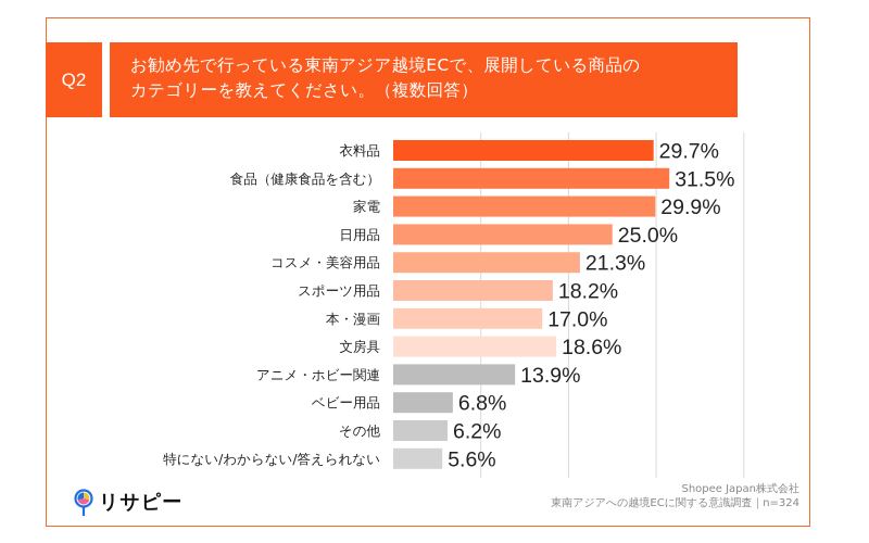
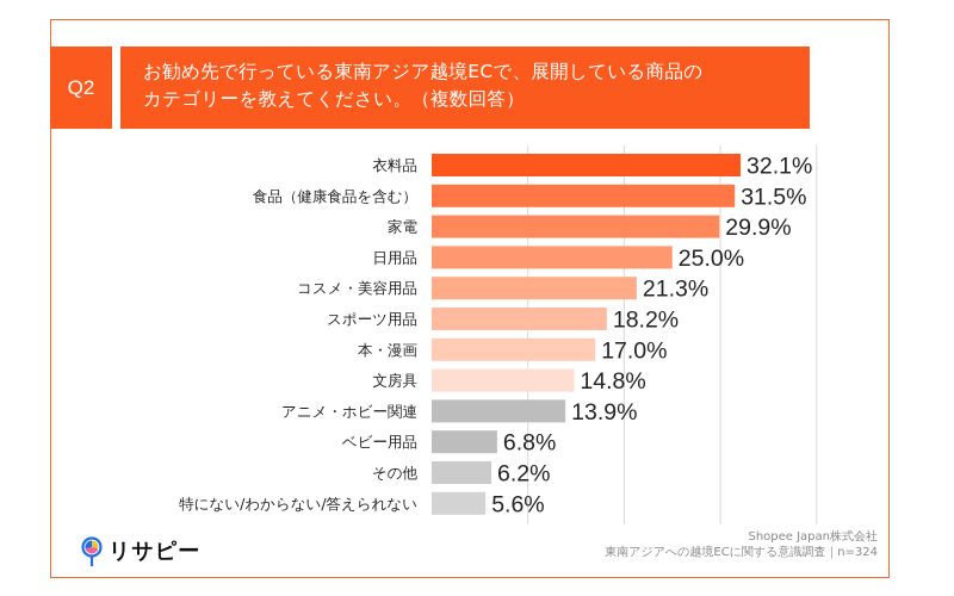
衣料品: 29.7% -> 32.1%
文房具: 18.6% -> 14.8%
